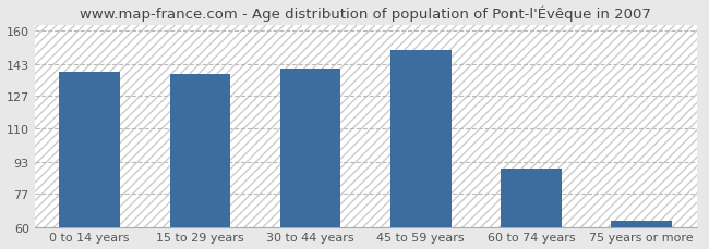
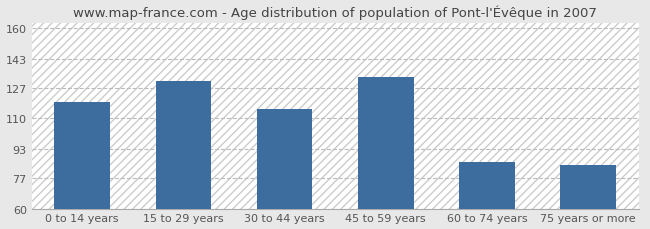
0 to 14 years: 139 -> 119
15 to 29 years: 138 -> 131
30 to 44 years: 141 -> 115
45 to 59 years: 150 -> 133
60 to 74 years: 90 -> 86
75 years or more: 63 -> 84
